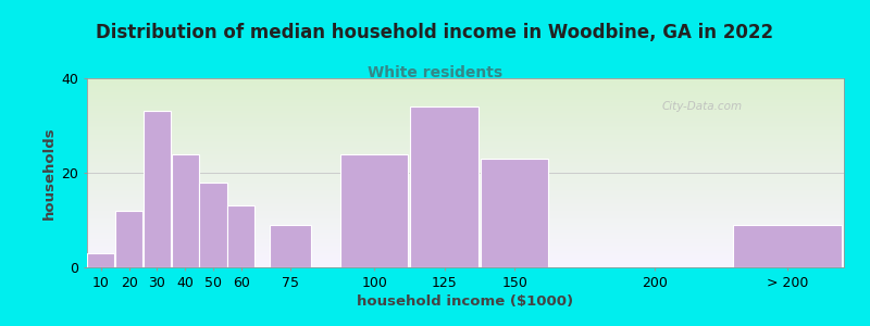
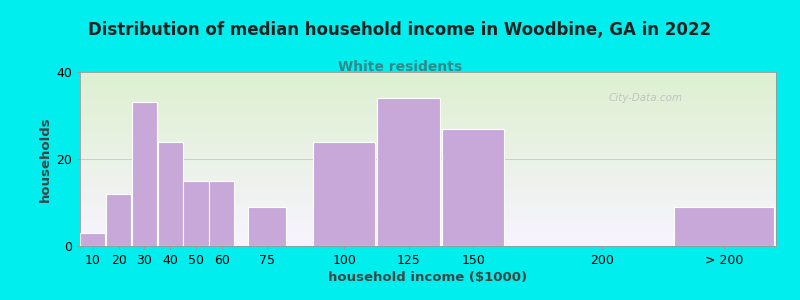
50: 18 -> 15
60: 13 -> 15
150: 23 -> 27
